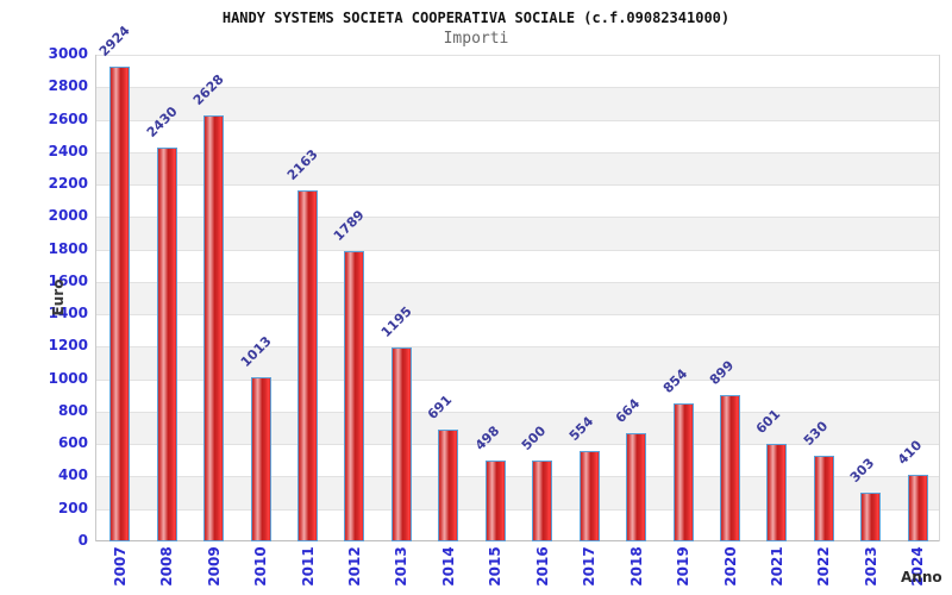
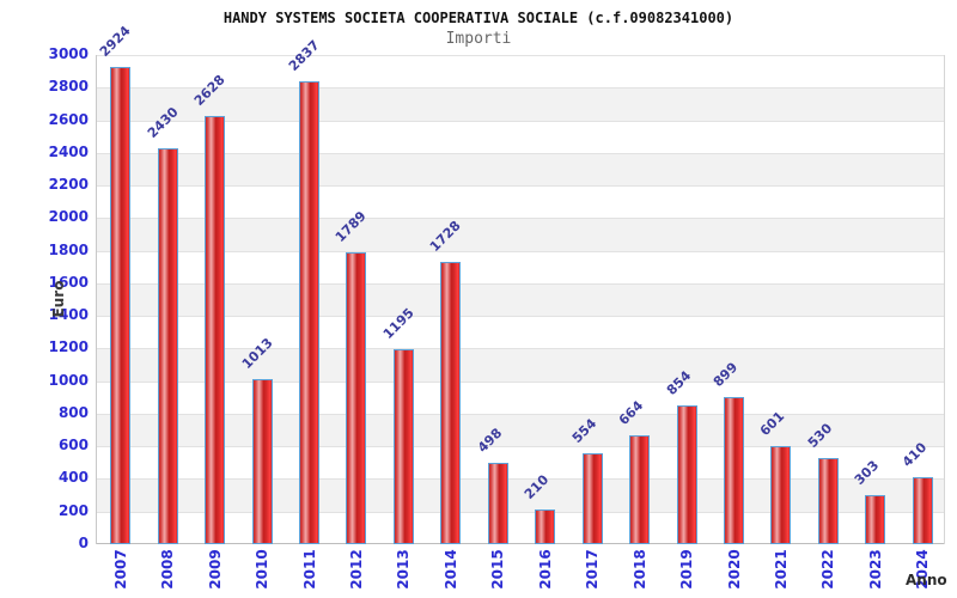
2011: 2163 -> 2837
2014: 691 -> 1728
2016: 500 -> 210
